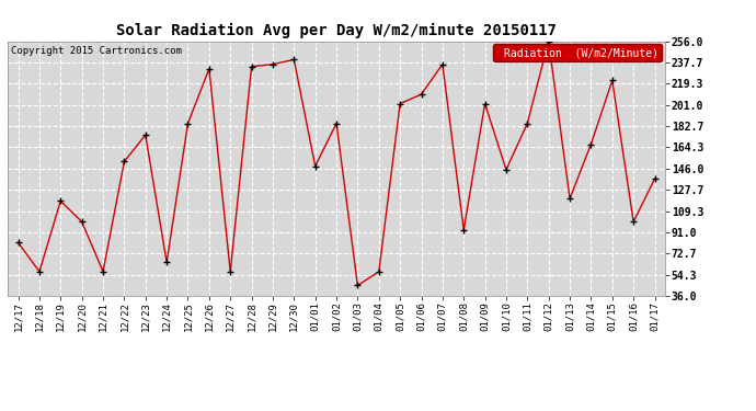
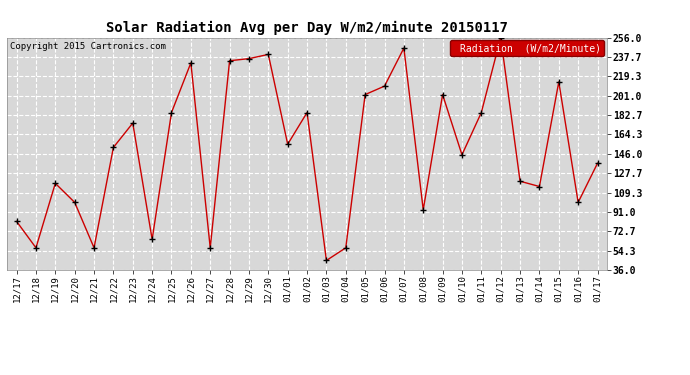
01/01: 148 -> 155
01/07: 236 -> 246
01/14: 167 -> 115
01/15: 222 -> 214
